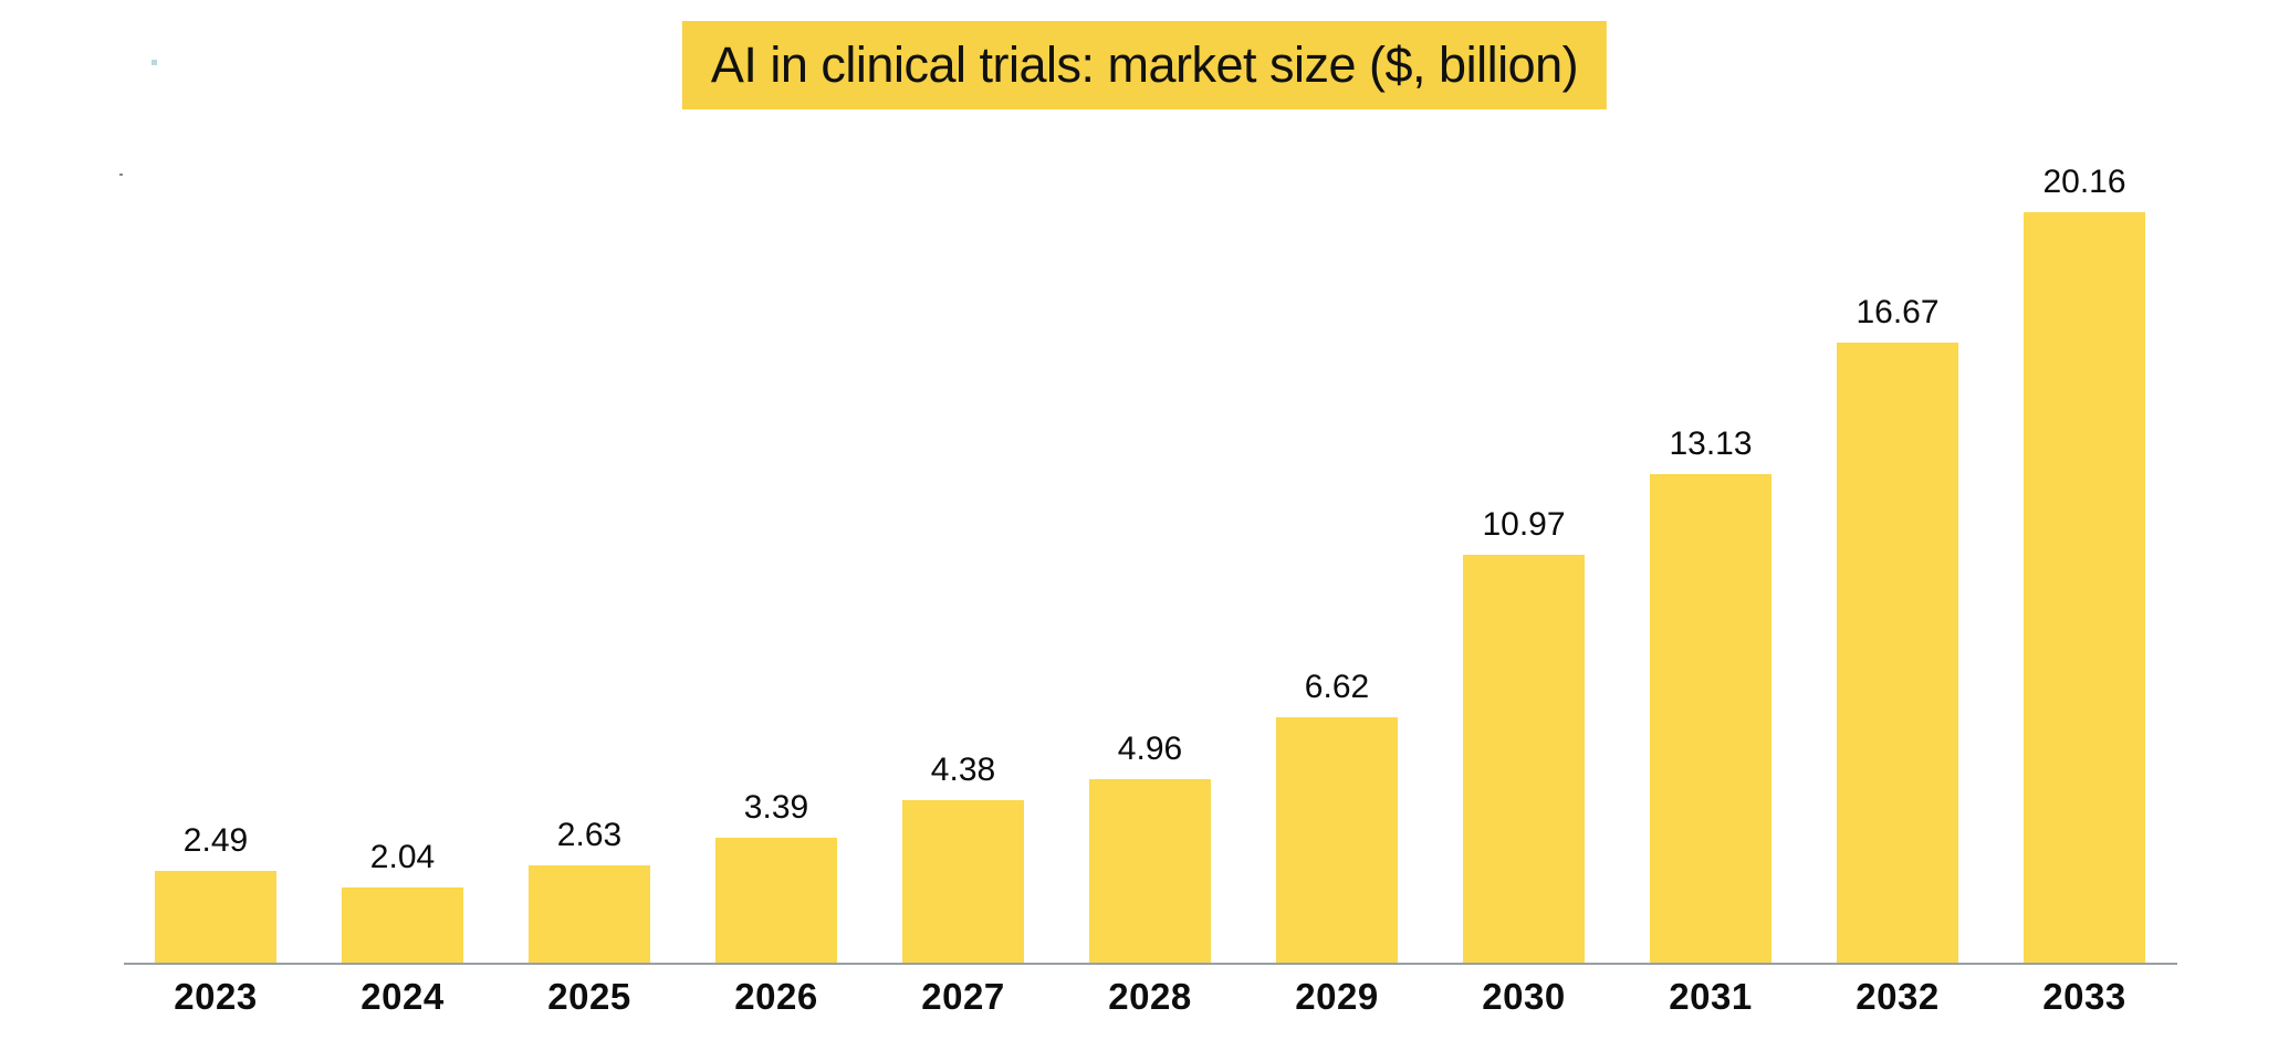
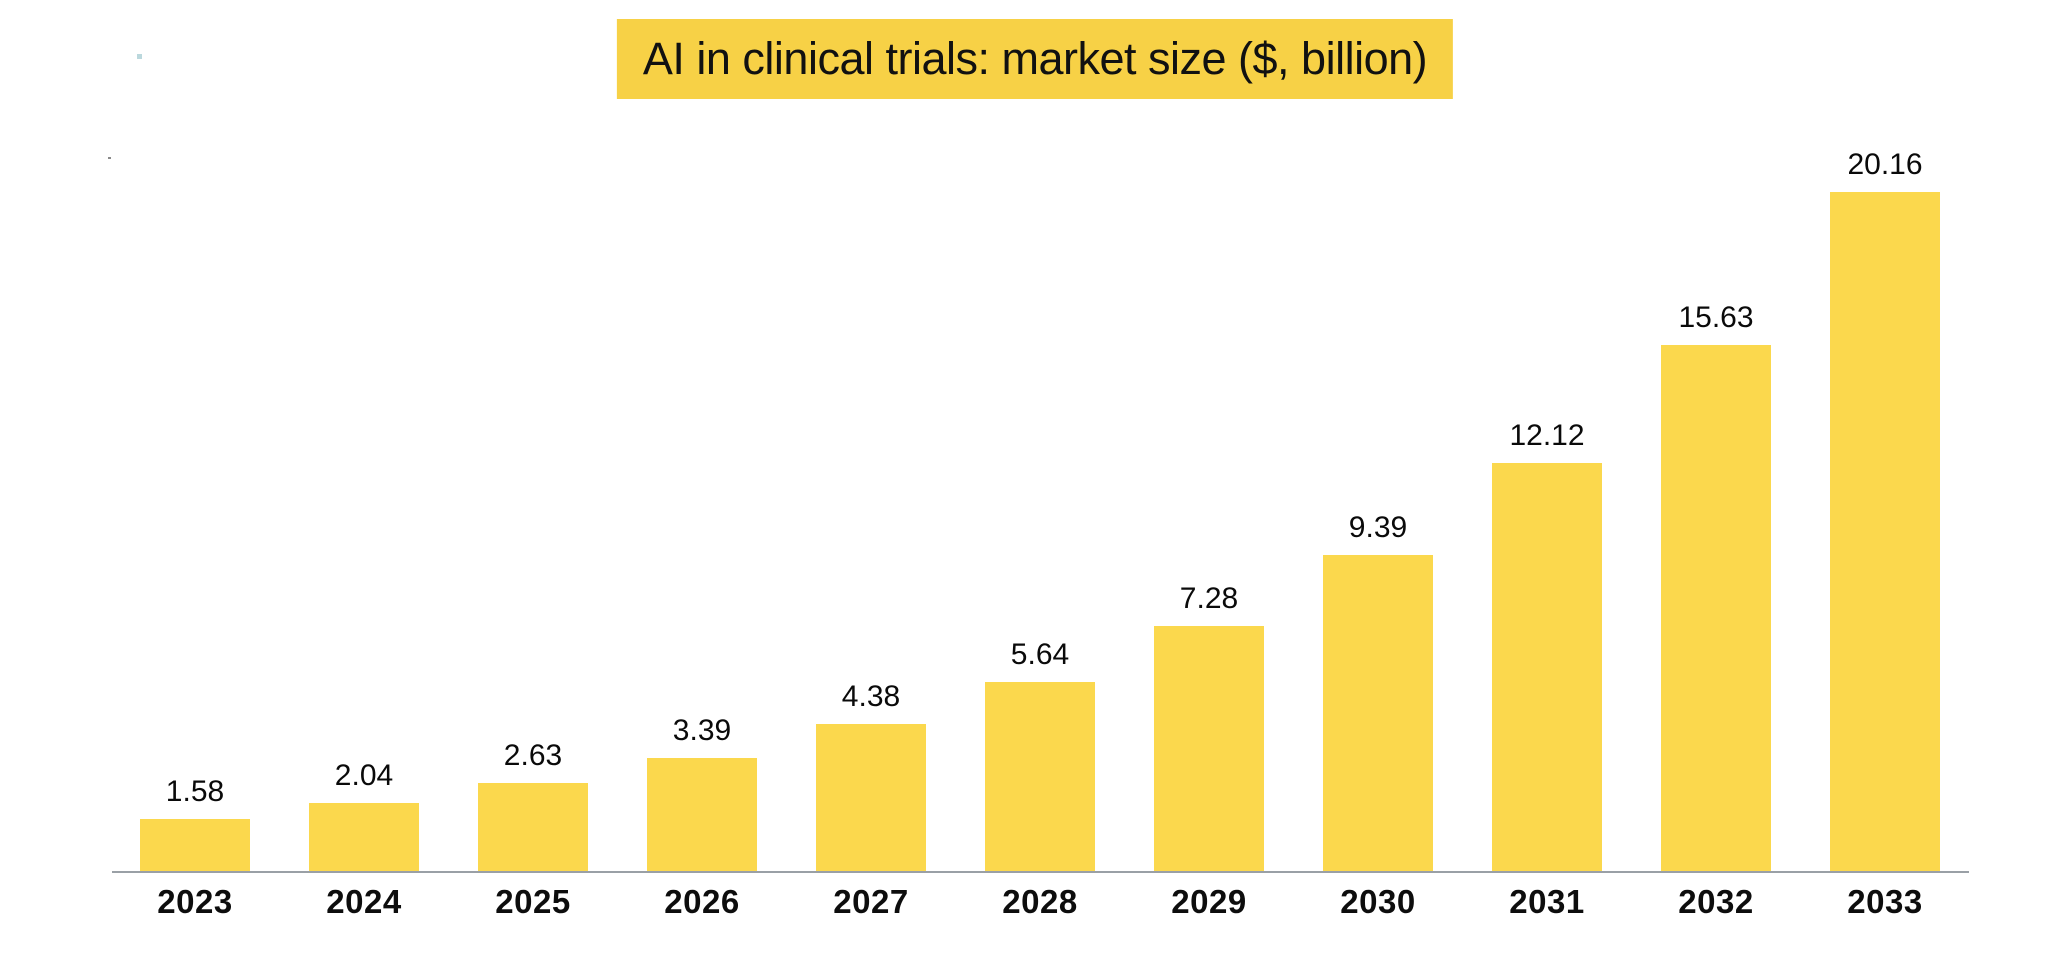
2023: 2.49 -> 1.58
2028: 4.96 -> 5.64
2029: 6.62 -> 7.28
2030: 10.97 -> 9.39
2031: 13.13 -> 12.12
2032: 16.67 -> 15.63
